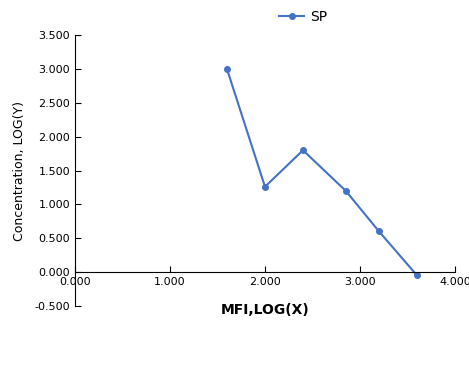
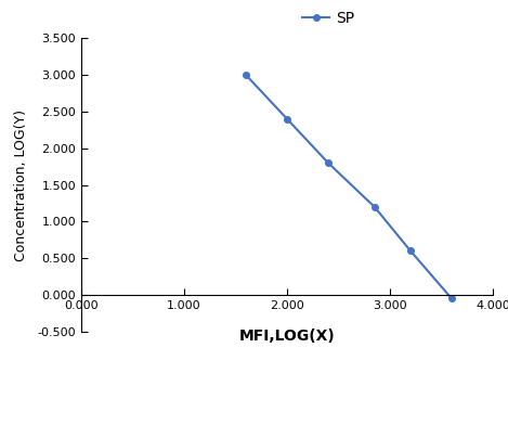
2.000: 1.26 -> 2.40
